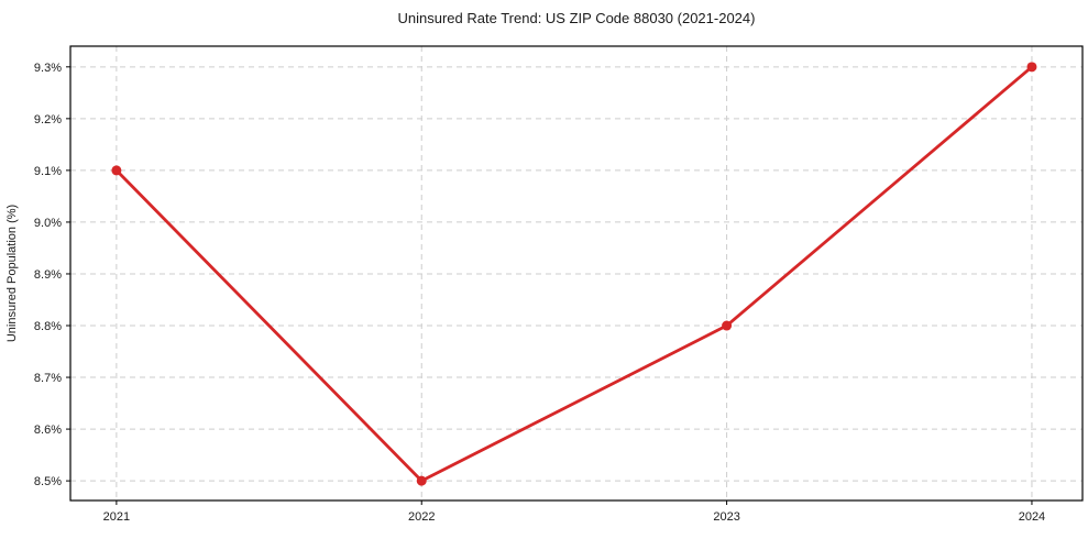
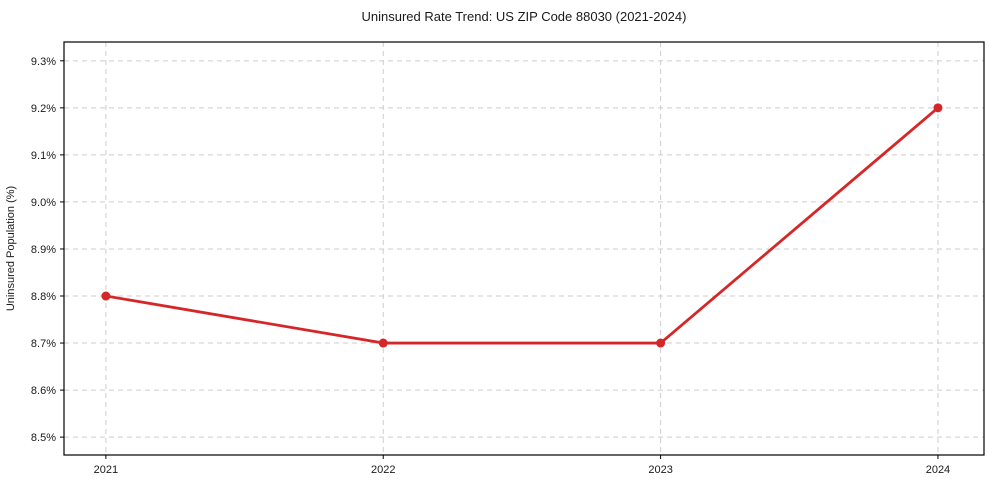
2021: 9.1% -> 8.8%
2022: 8.5% -> 8.7%
2023: 8.8% -> 8.7%
2024: 9.3% -> 9.2%
